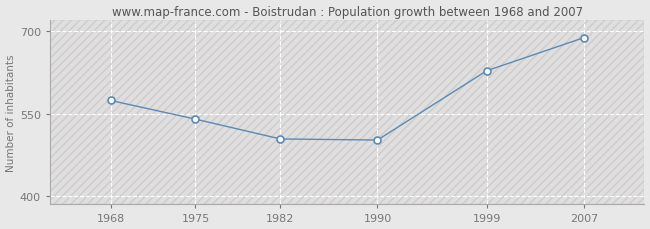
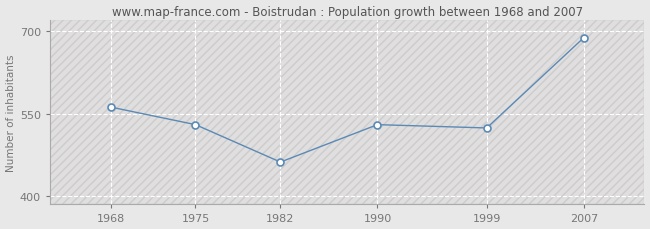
1968: 574 -> 562
1975: 540 -> 530
1982: 504 -> 462
1990: 502 -> 530
1999: 628 -> 524
